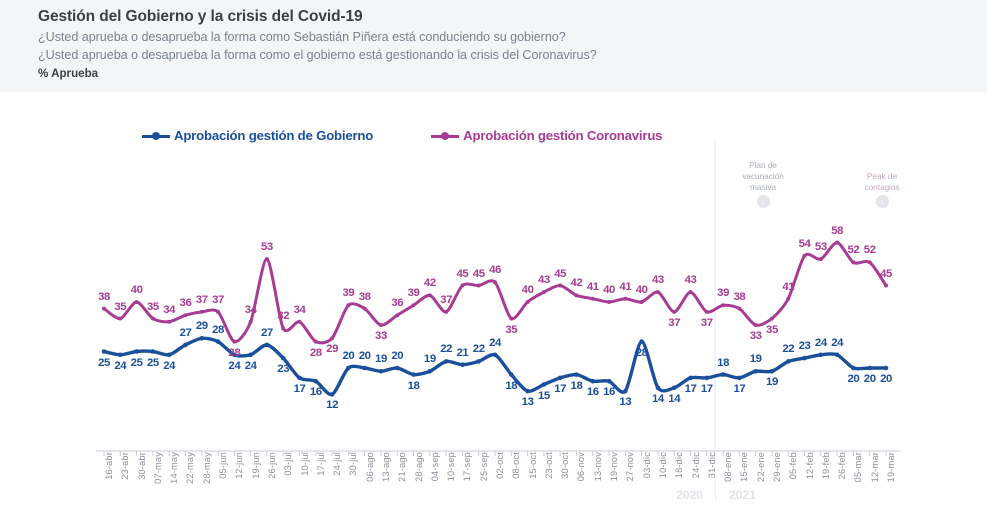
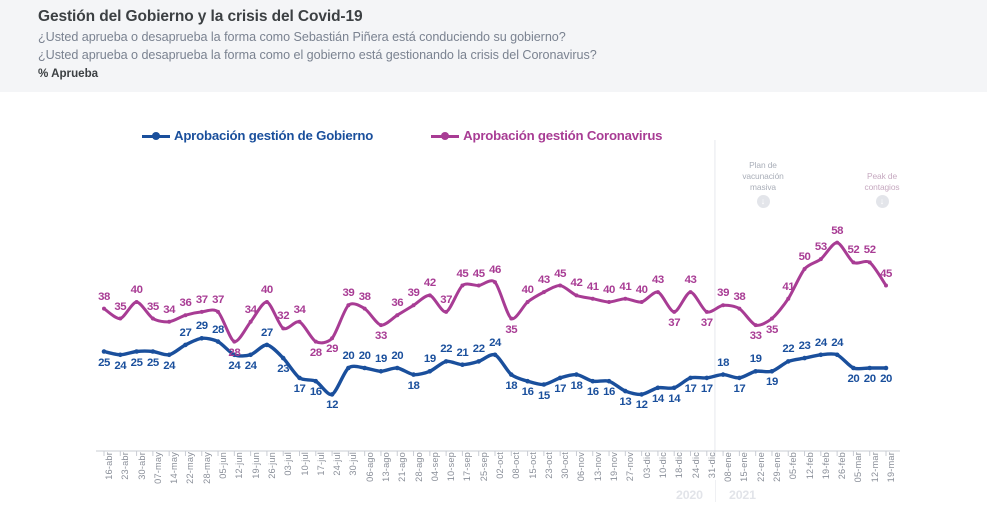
Aprobación gestión Coronavirus/26-jun: 53 -> 40
Aprobación gestión de Gobierno/15-oct: 13 -> 16
Aprobación gestión de Gobierno/03-dic: 28 -> 12
Aprobación gestión Coronavirus/12-feb: 54 -> 50
